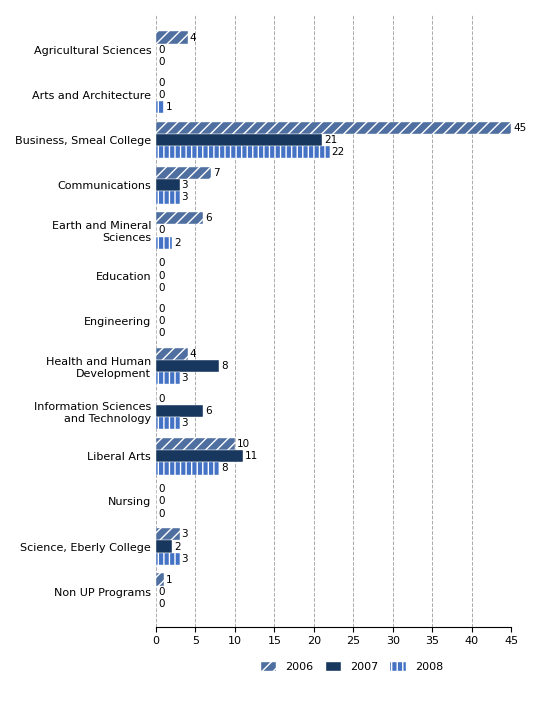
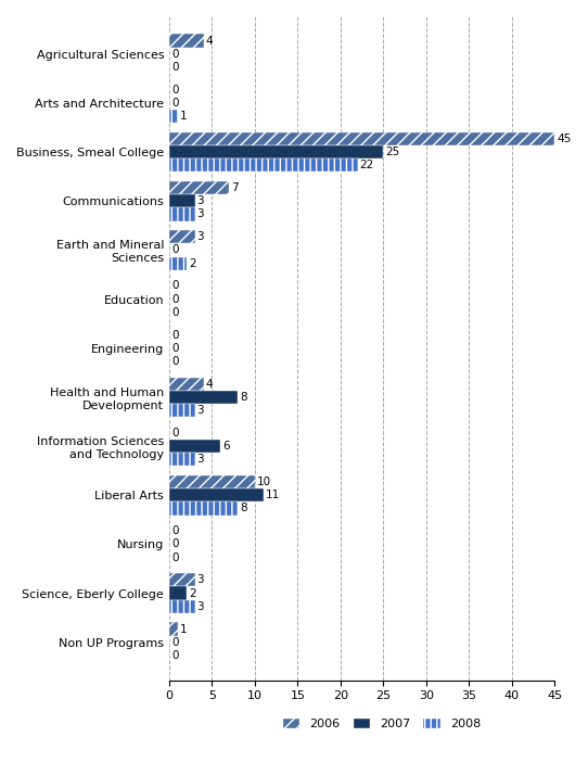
2007/Business, Smeal College: 21 -> 25
2006/Earth and Mineral Sciences: 6 -> 3
